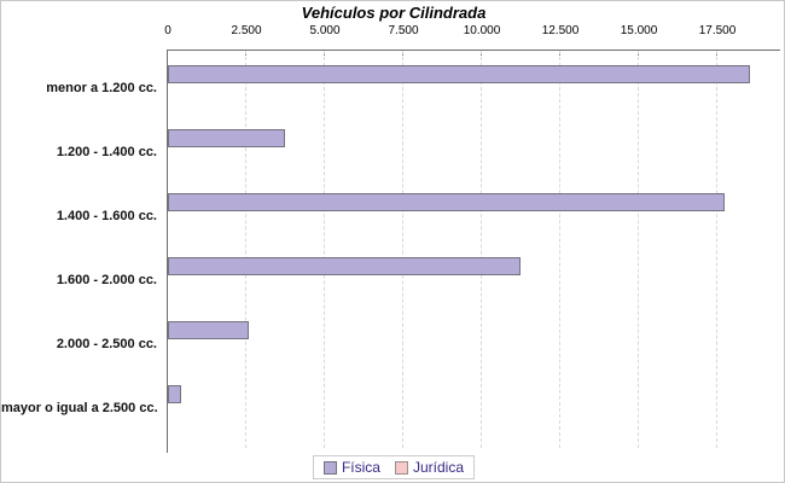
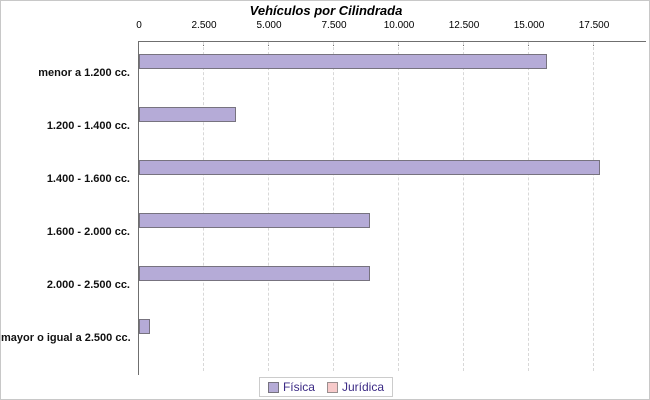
Física/menor a 1.200 cc.: 18500 -> 15600
Física/1.600 - 2.000 cc.: 11200 -> 8800
Física/2.000 - 2.500 cc.: 2500 -> 8800
